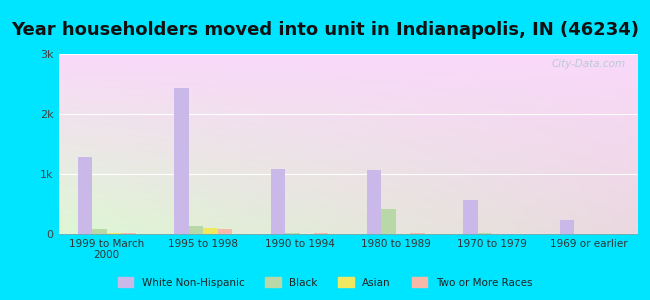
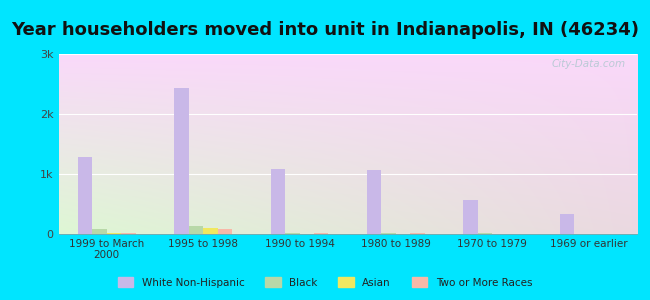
Black/1980 to 1989: 0.42k -> 0.02k
White Non-Hispanic/1969 or earlier: 0.24k -> 0.34k
